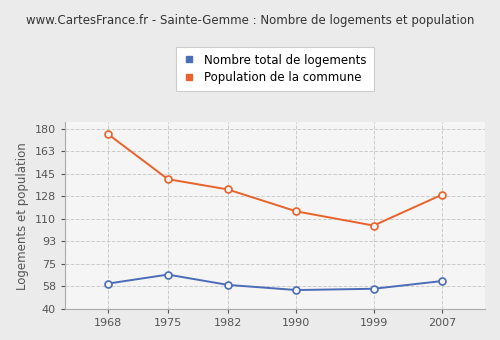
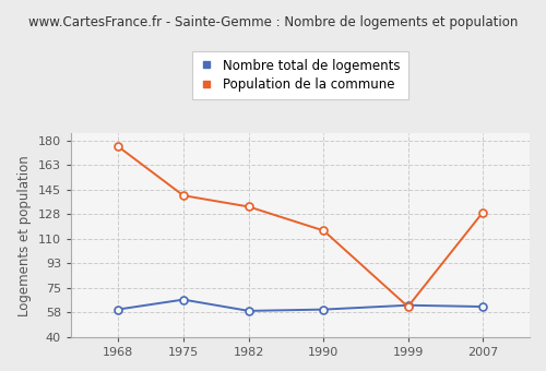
Nombre total de logements/1990: 55 -> 60
Nombre total de logements/1999: 56 -> 63
Population de la commune/1999: 105 -> 62
